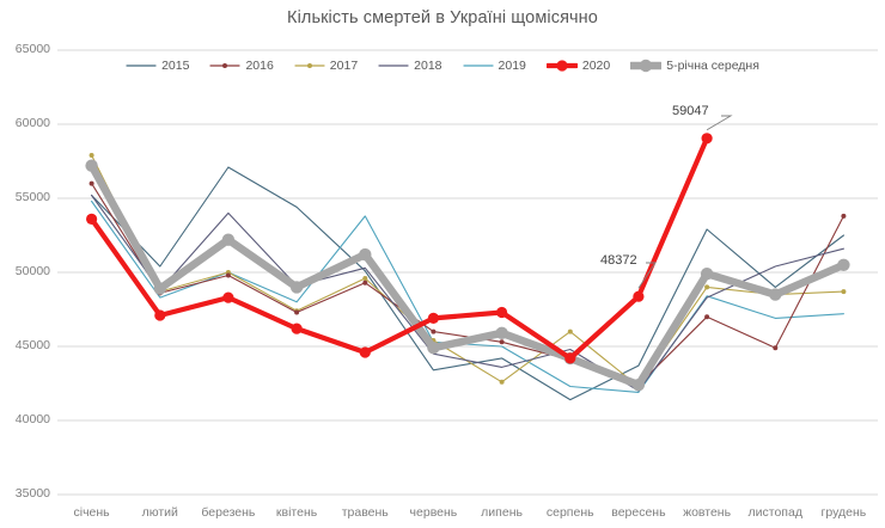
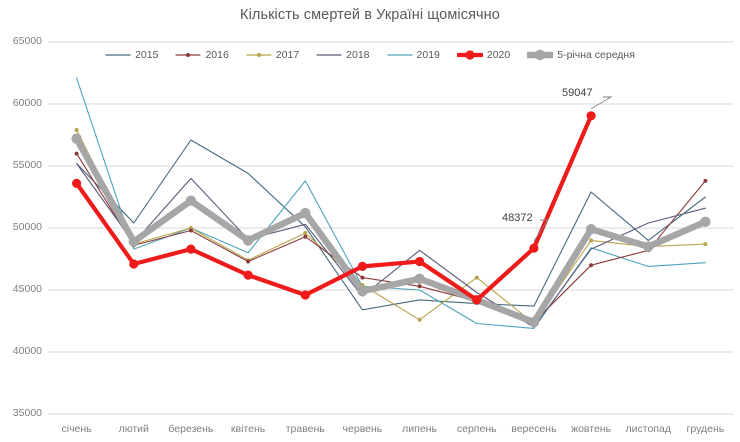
2019/січень: 54800 -> 62100
2018/липень: 43600 -> 48200
2015/серпень: 41400 -> 43900
2016/листопад: 44900 -> 48200
